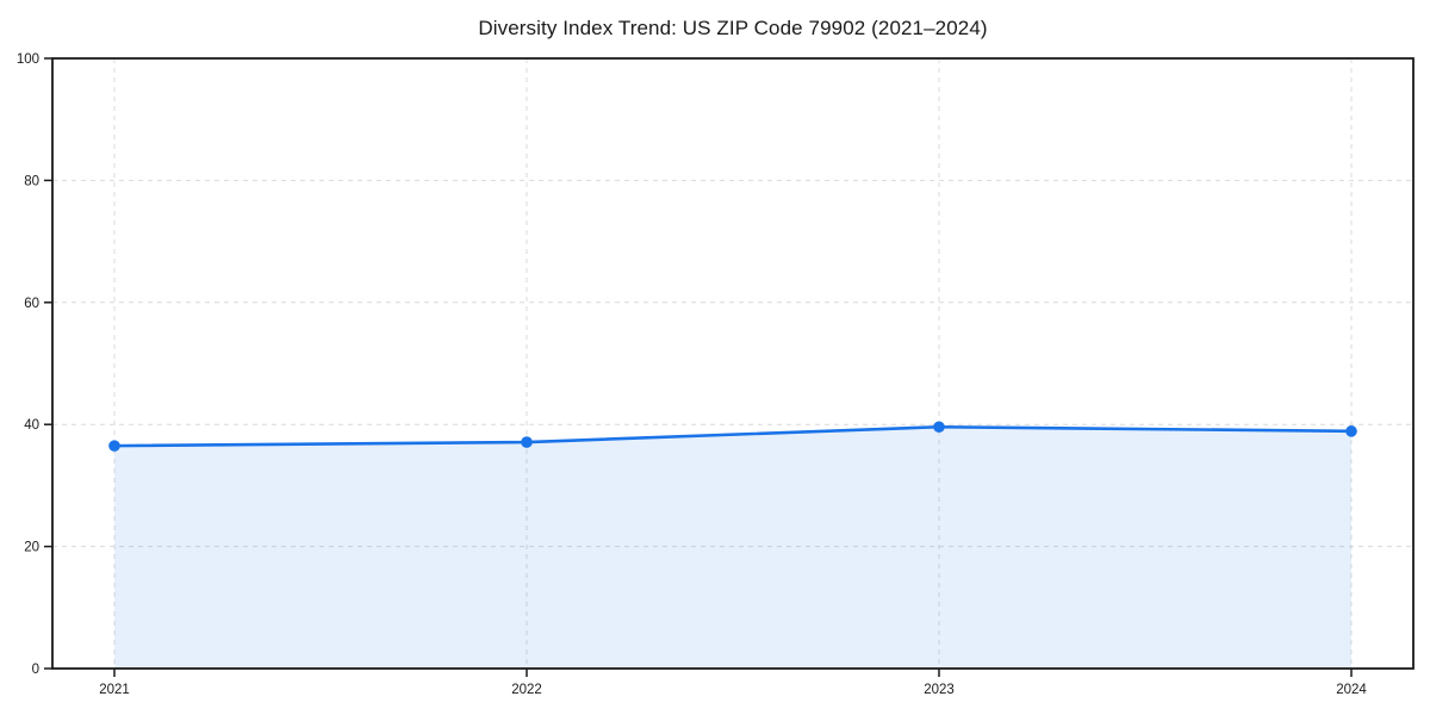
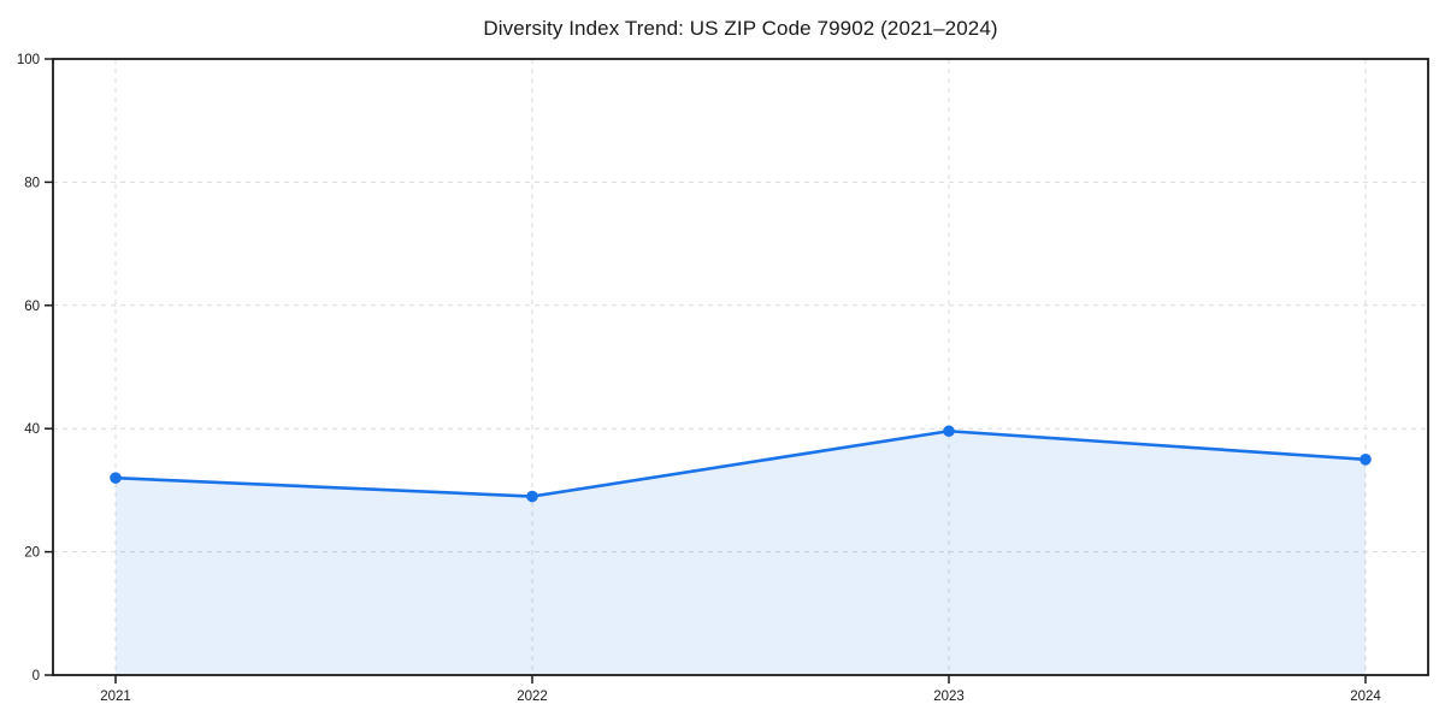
2021: 36 -> 32
2022: 37 -> 29
2024: 39 -> 35
